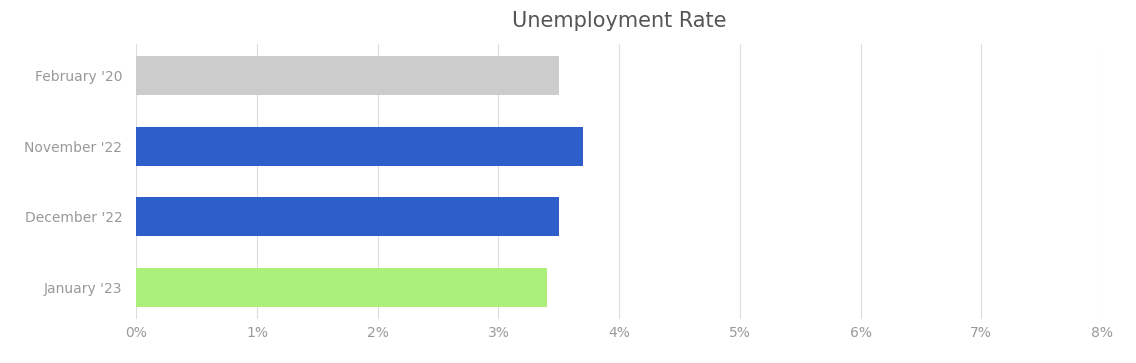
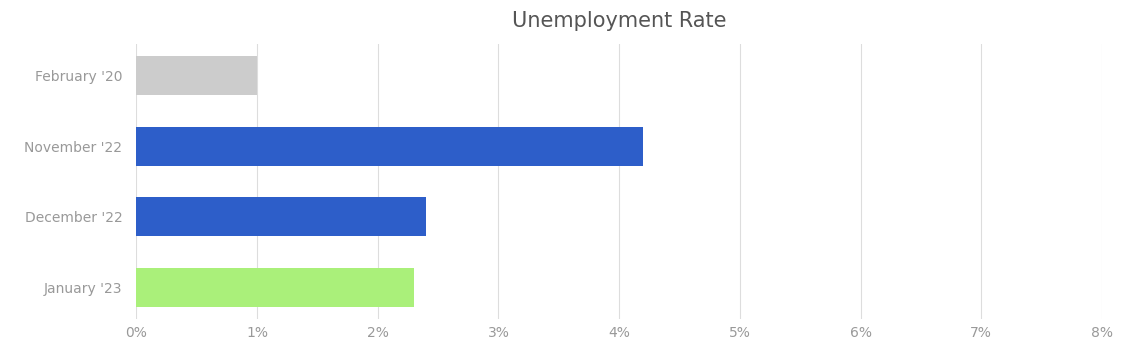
February '20: 3.5% -> 1.0%
November '22: 3.7% -> 4.2%
December '22: 3.5% -> 2.4%
January '23: 3.4% -> 2.3%
